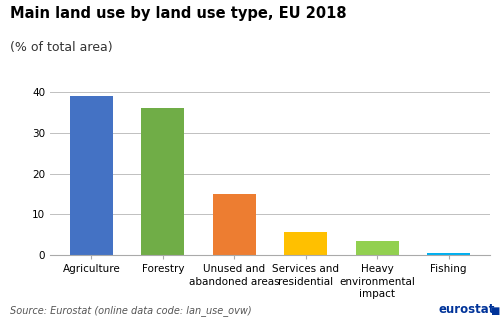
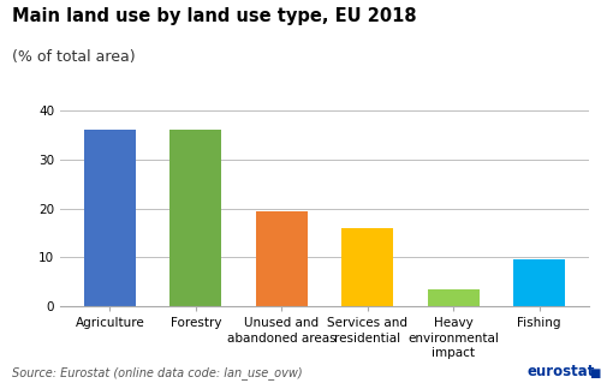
Agriculture: 39.0 -> 36.0
Unused and abandoned areas: 14.9 -> 19.5
Services and residential: 5.6 -> 16.0
Fishing: 0.5 -> 9.5
